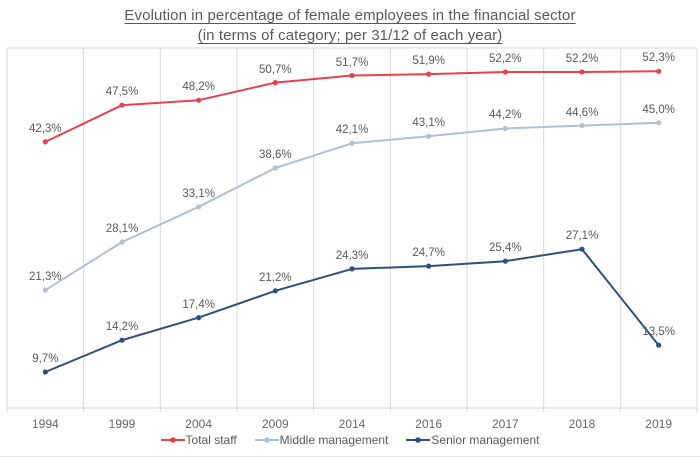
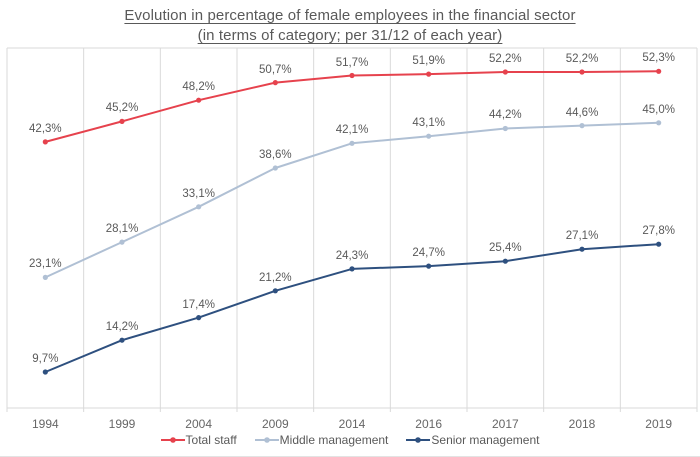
Middle management/1994: 21,3% -> 23,1%
Total staff/1999: 47,5% -> 45,2%
Senior management/2019: 13,5% -> 27,8%
